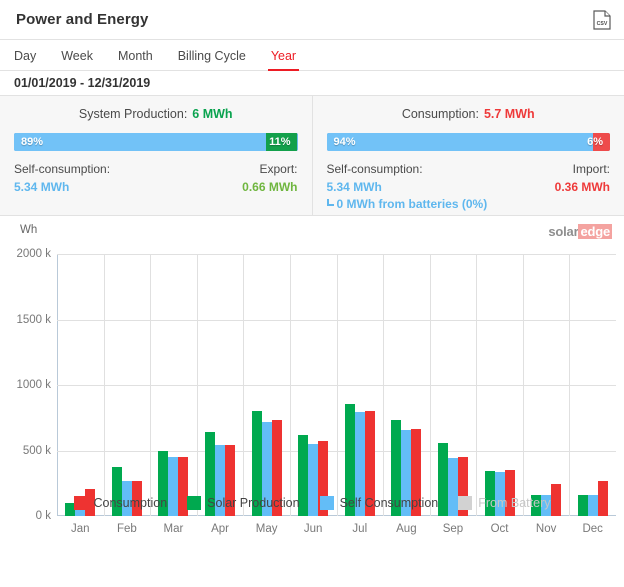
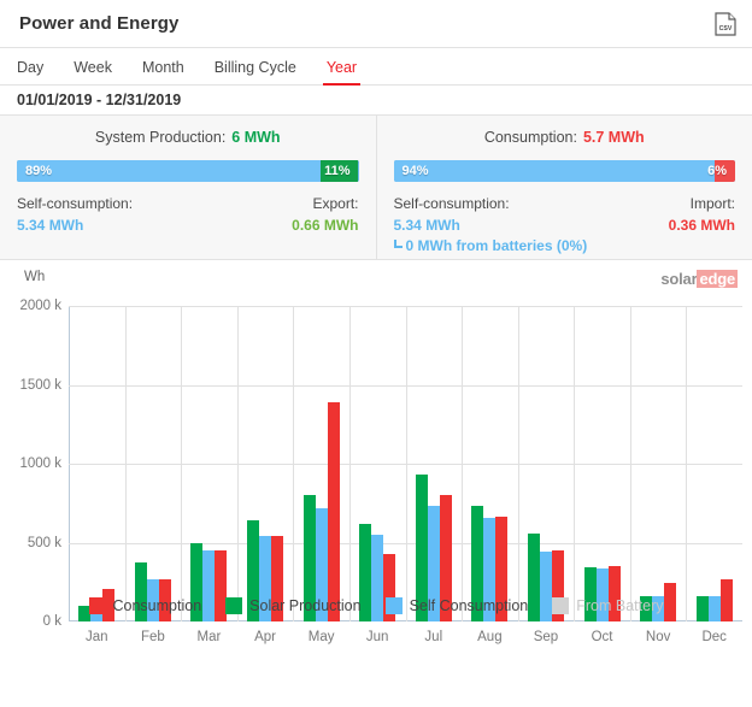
Consumption/May: 740k -> 1390k
Consumption/Jun: 580k -> 430k
Solar Production/Jul: 860k -> 930k
Self Consumption/Jul: 800k -> 730k
